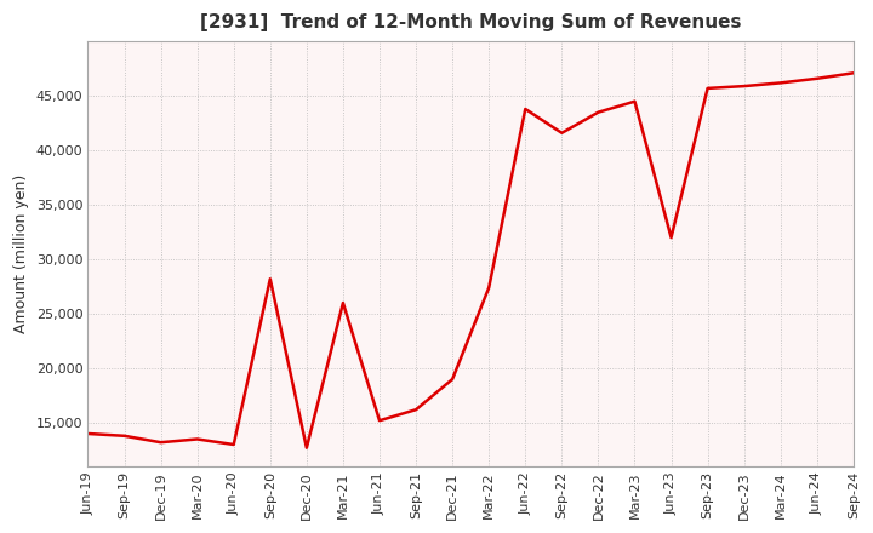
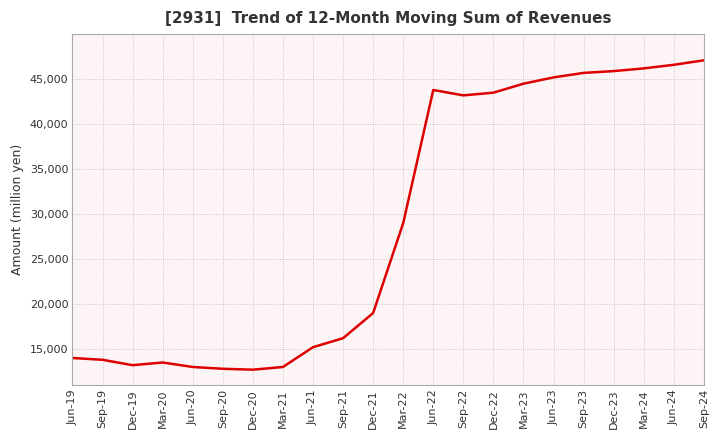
Sep-20: 28,200 -> 12,800
Mar-21: 26,000 -> 13,000
Mar-22: 27,400 -> 29,000
Sep-22: 41,600 -> 43,200
Jun-23: 32,000 -> 45,200
